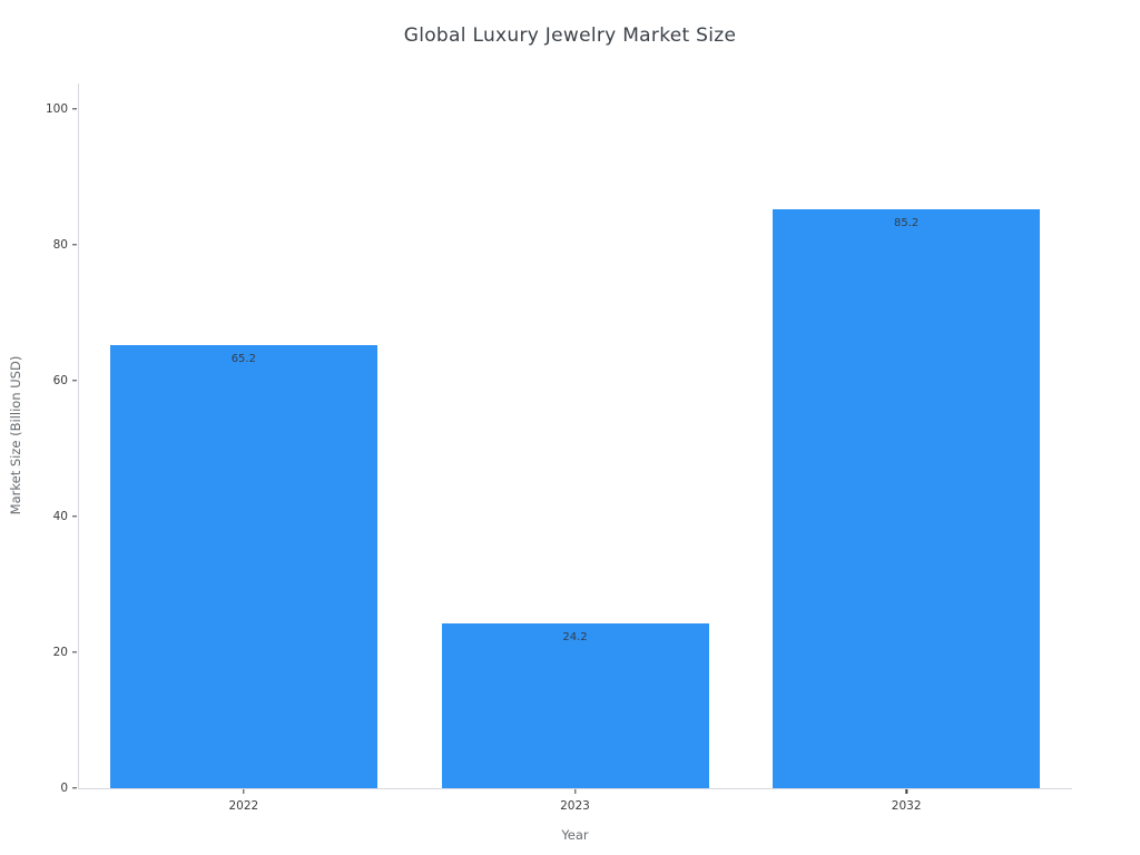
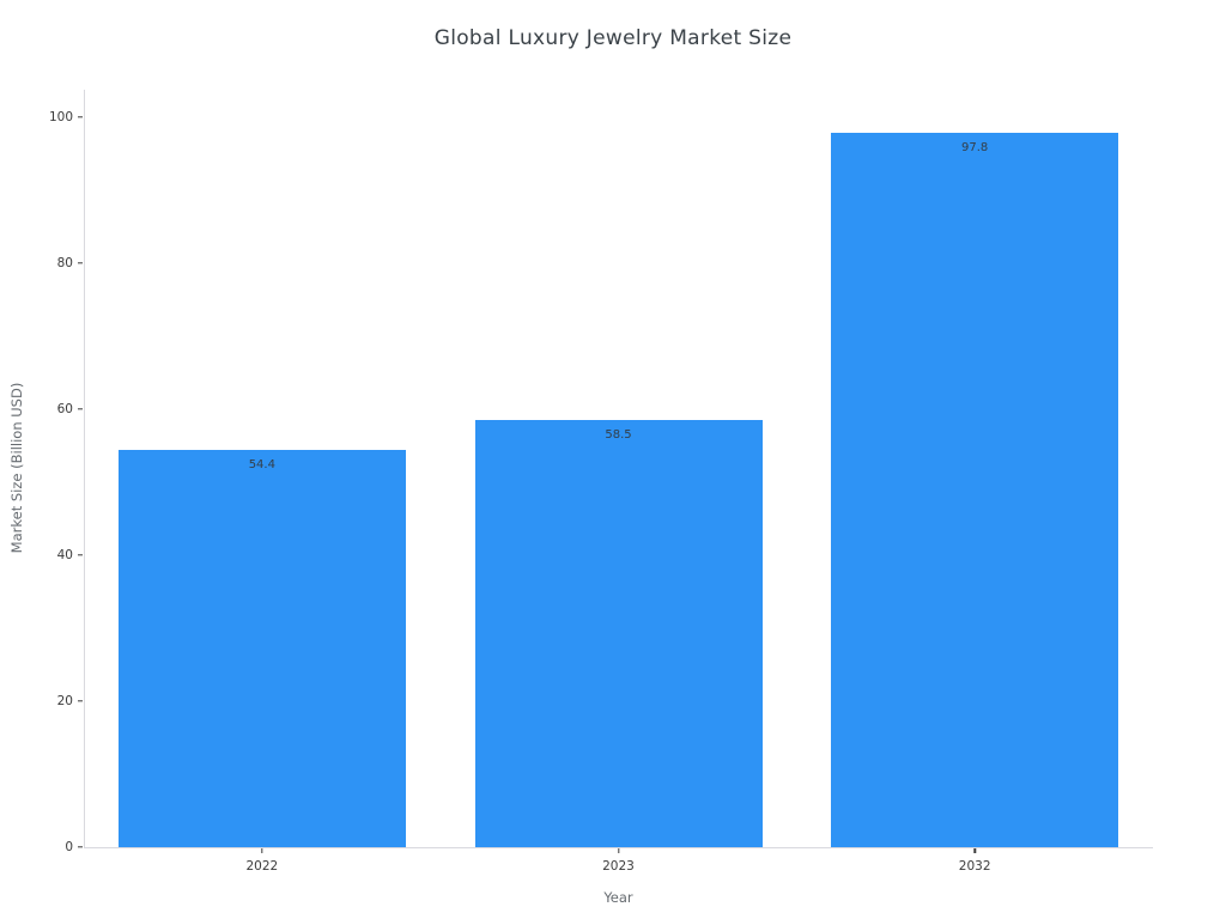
2022: 65.2 -> 54.4
2023: 24.2 -> 58.5
2032: 85.2 -> 97.8
